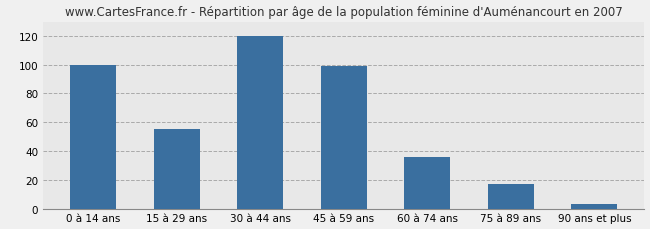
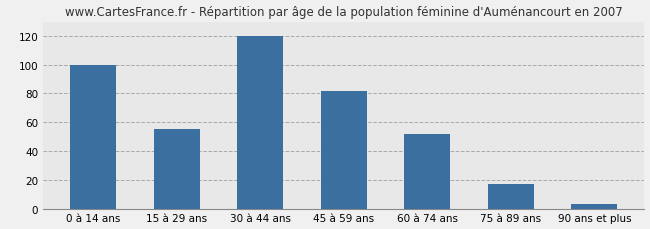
45 à 59 ans: 99 -> 82
60 à 74 ans: 36 -> 52
